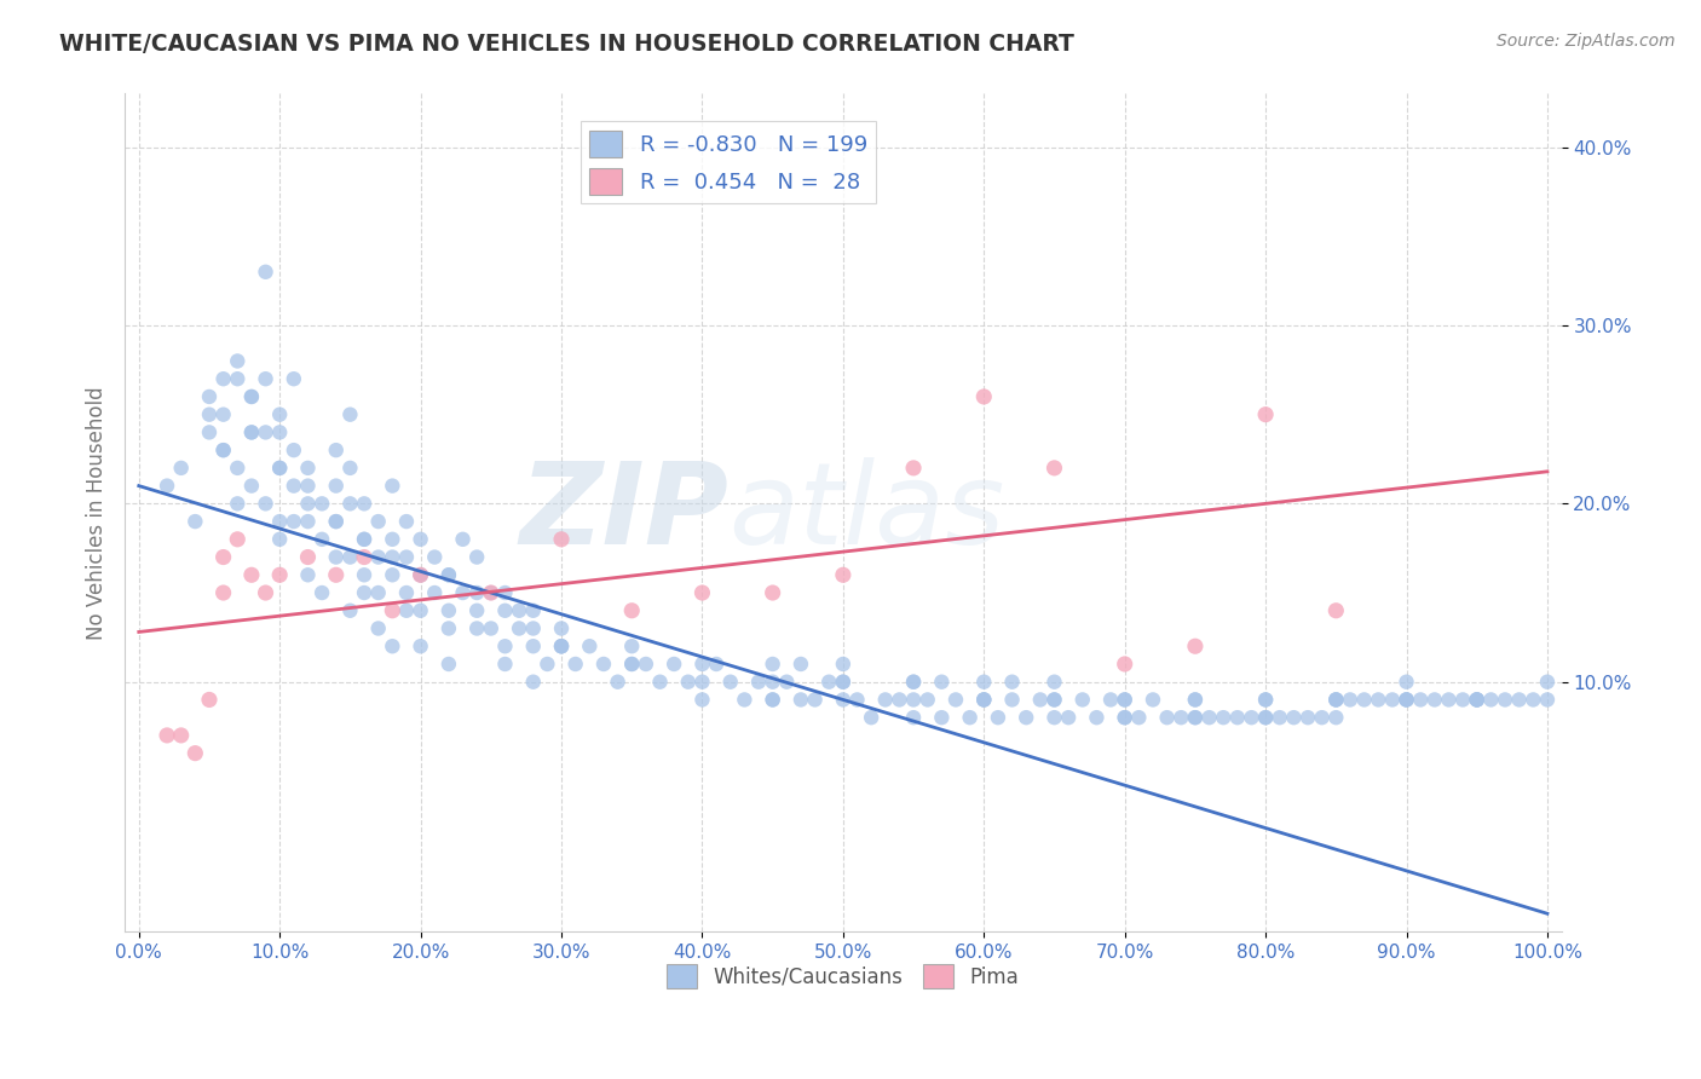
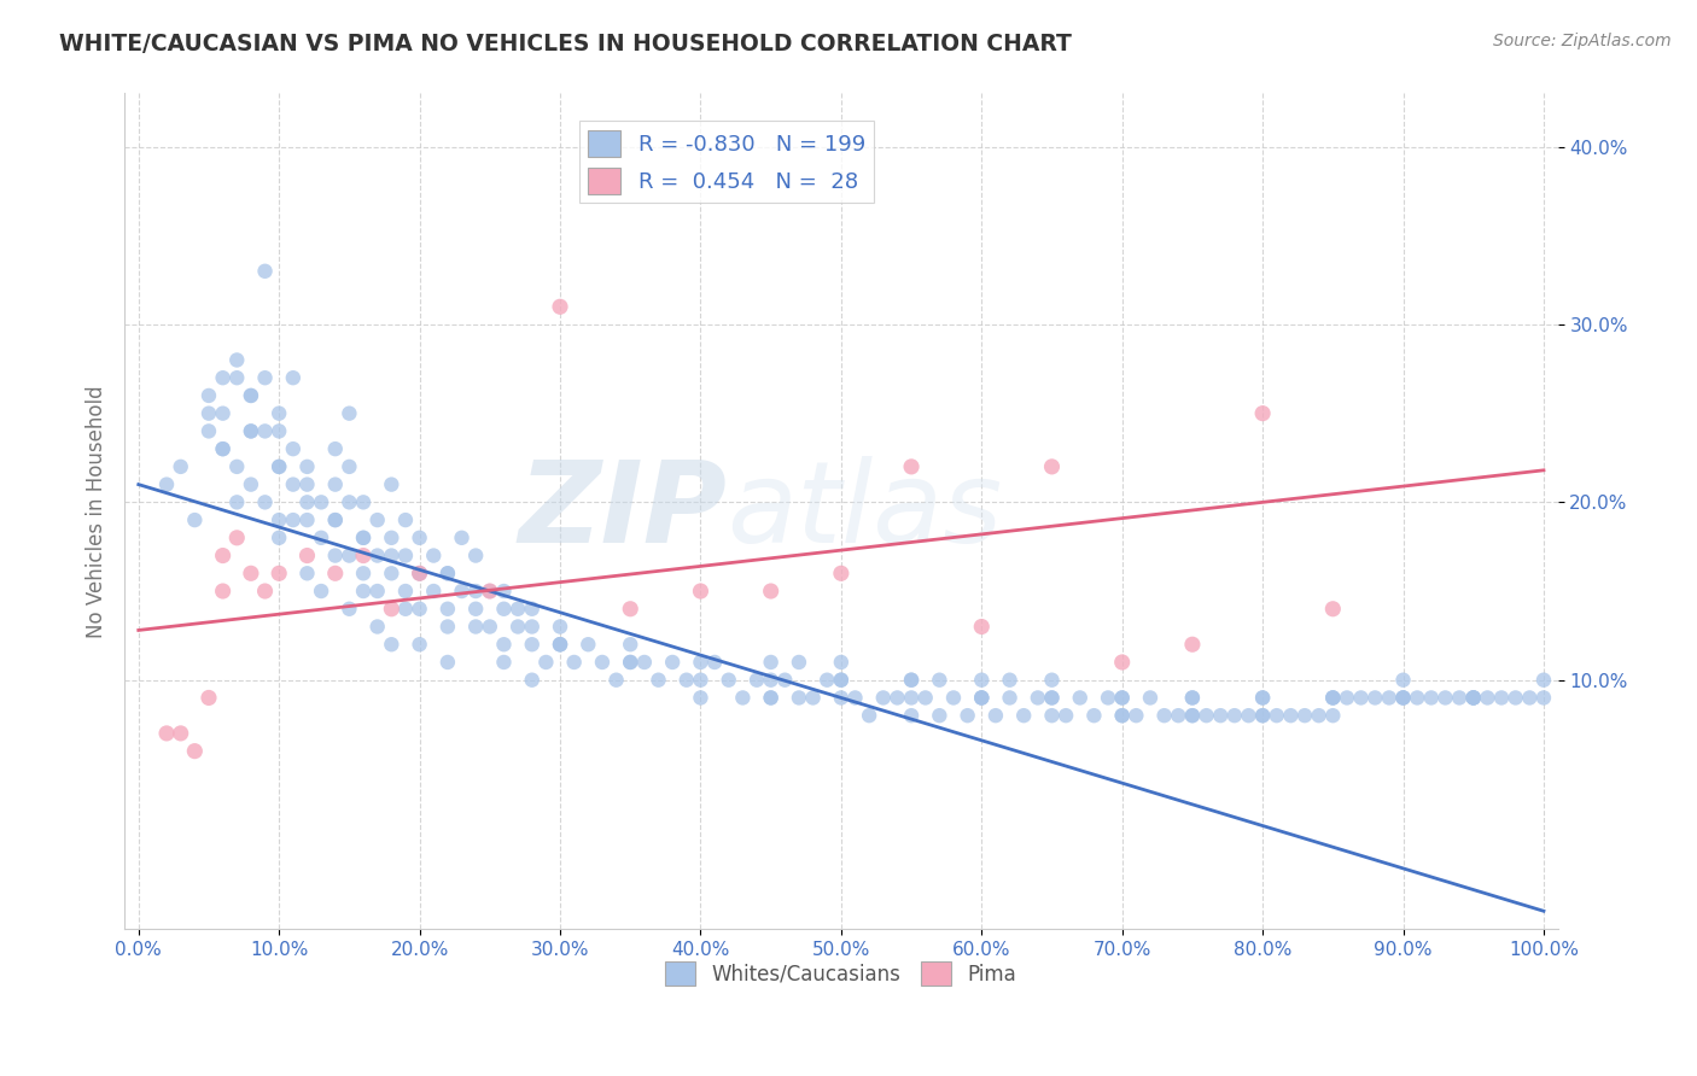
Pima/30.0%: 18% -> 31%
Pima/60.0%: 26% -> 13%
